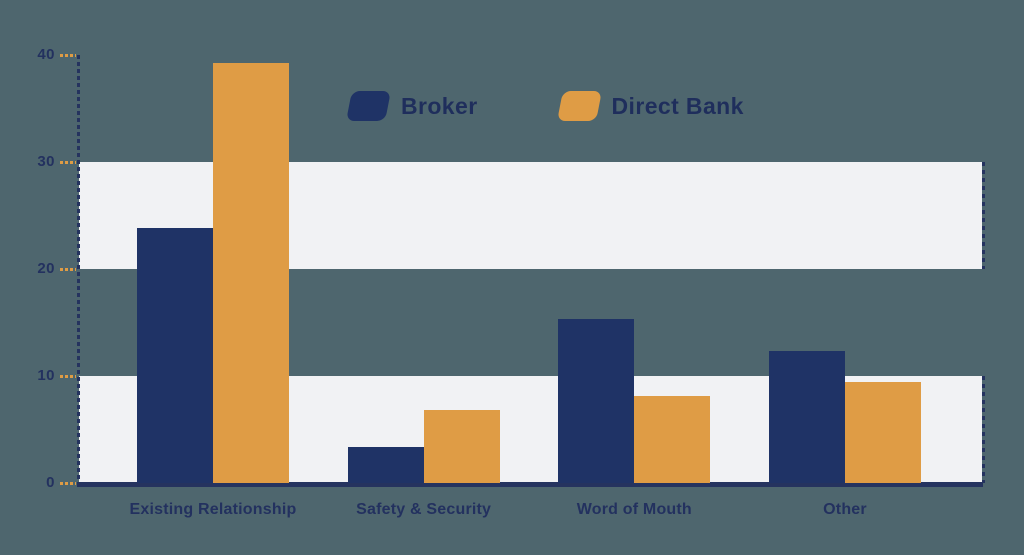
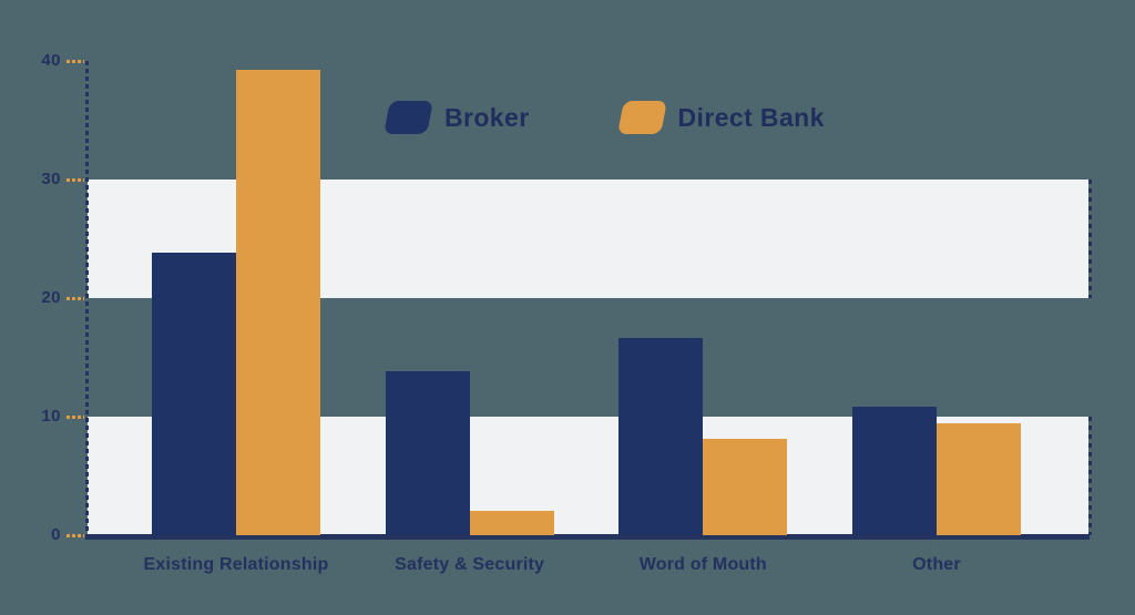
Broker/Safety & Security: 3.4 -> 13.8
Direct Bank/Safety & Security: 6.8 -> 2.1
Broker/Word of Mouth: 15.3 -> 16.6
Broker/Other: 12.3 -> 10.8
